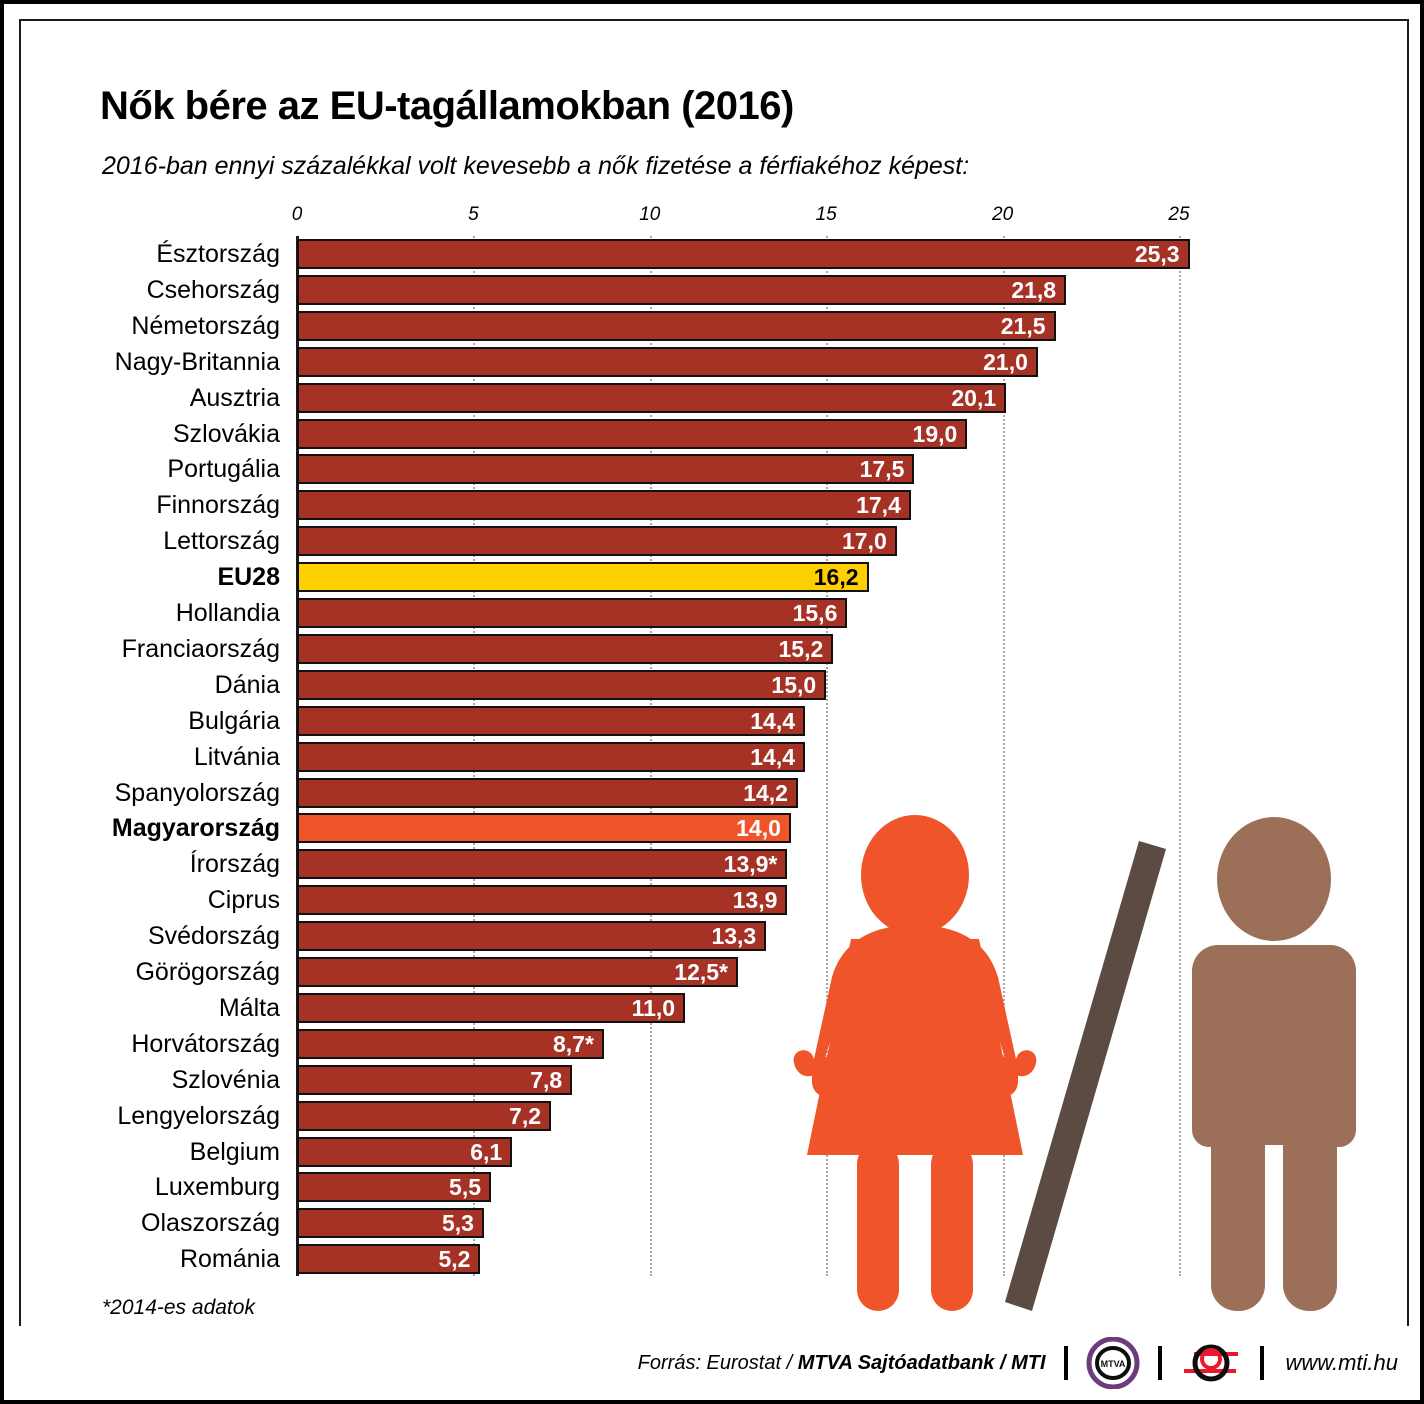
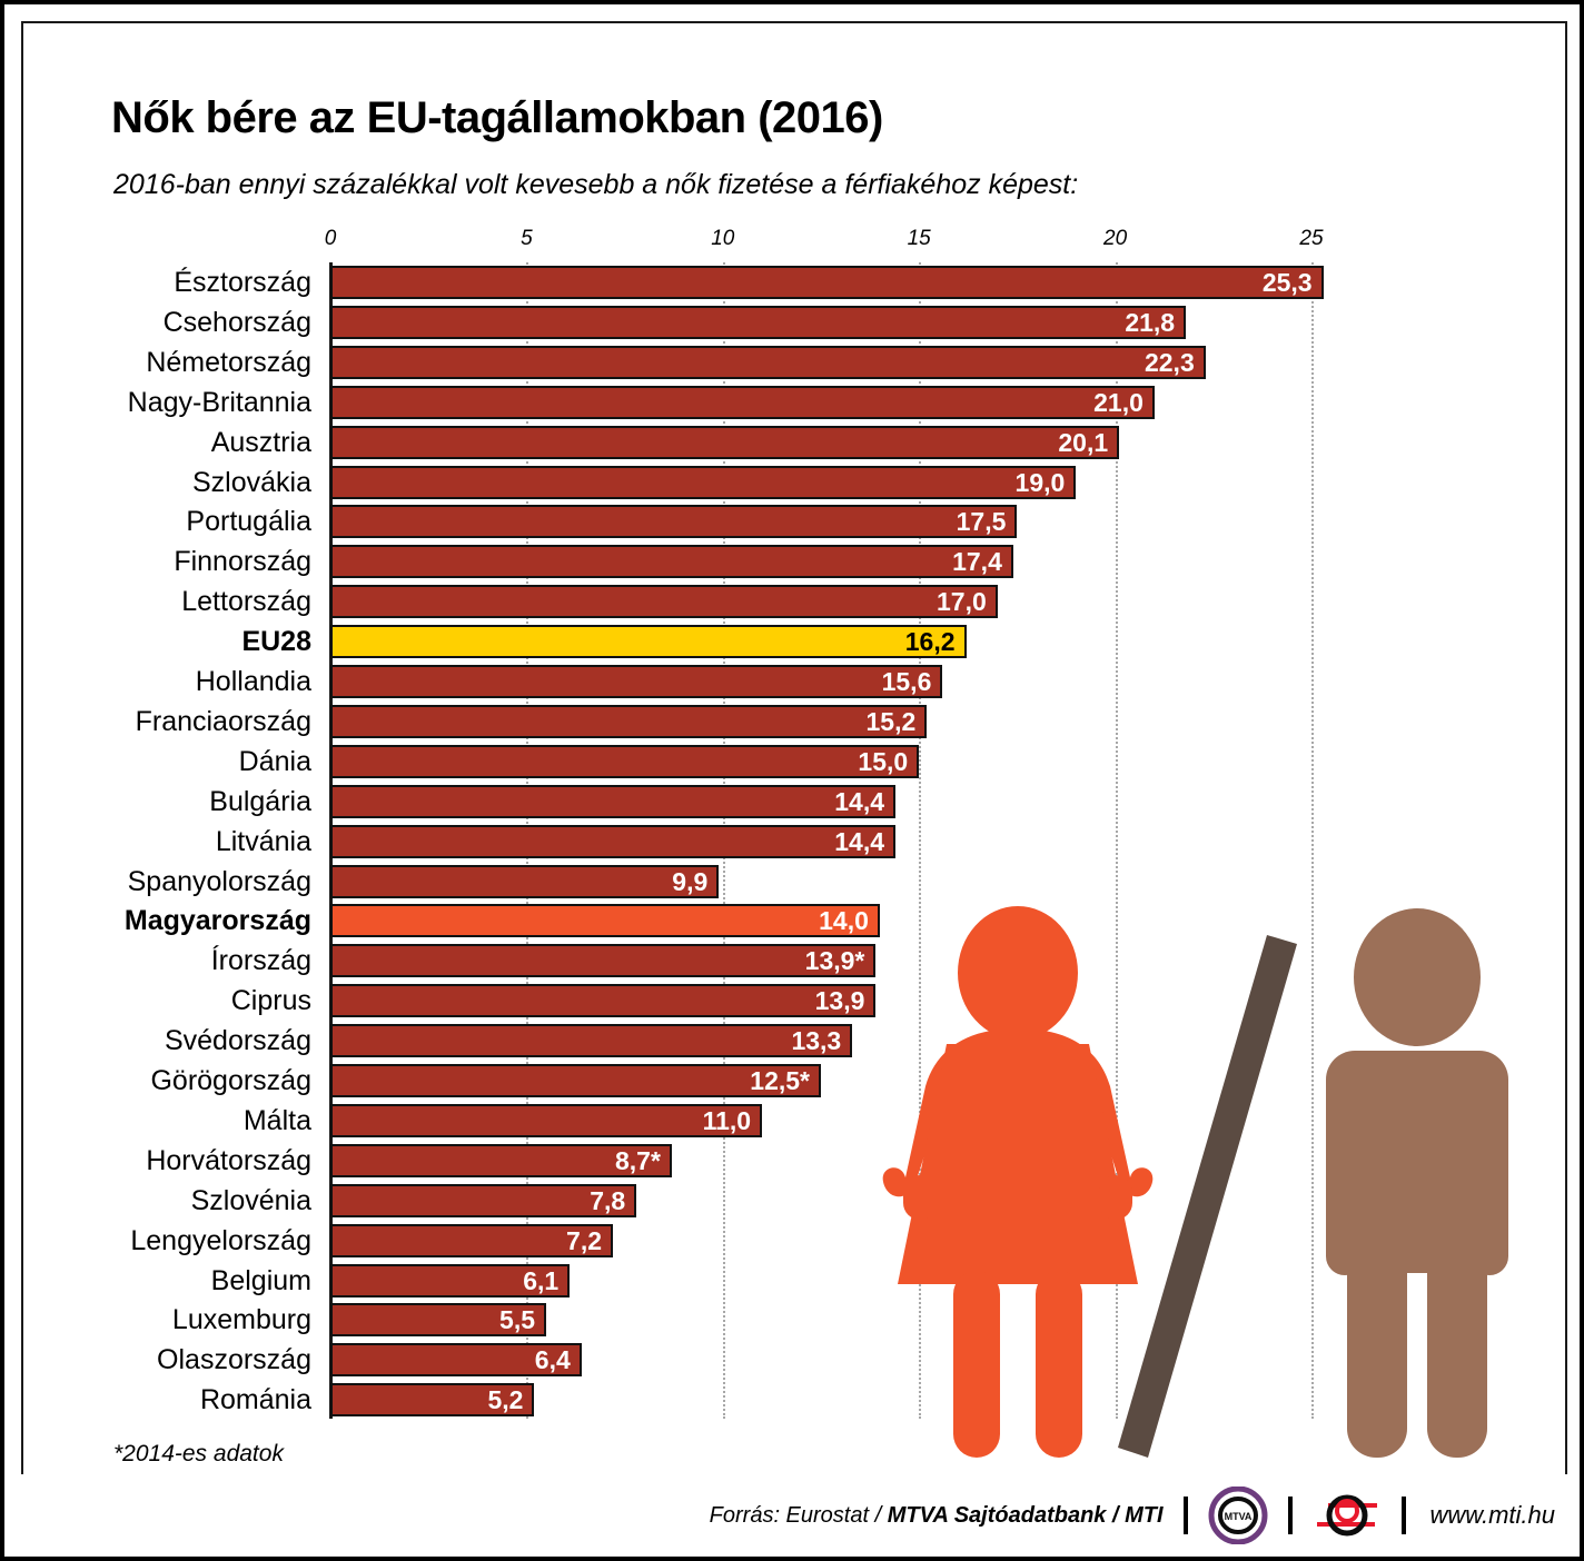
Németország: 21,5 -> 22,3
Spanyolország: 14,2 -> 9,9
Olaszország: 5,3 -> 6,4
